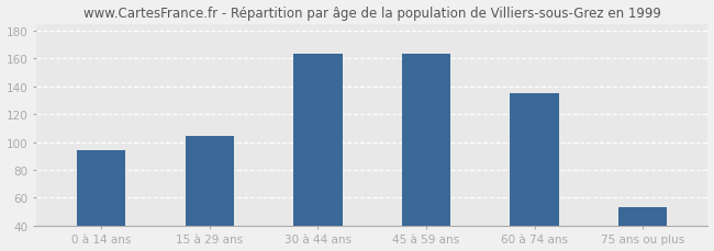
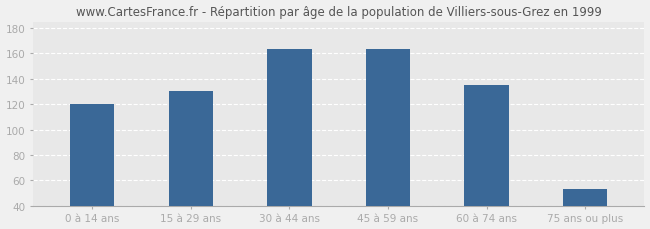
0 à 14 ans: 94 -> 120
15 à 29 ans: 104 -> 130
